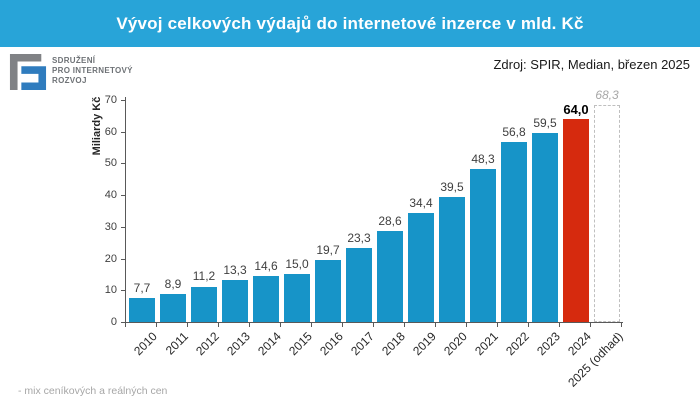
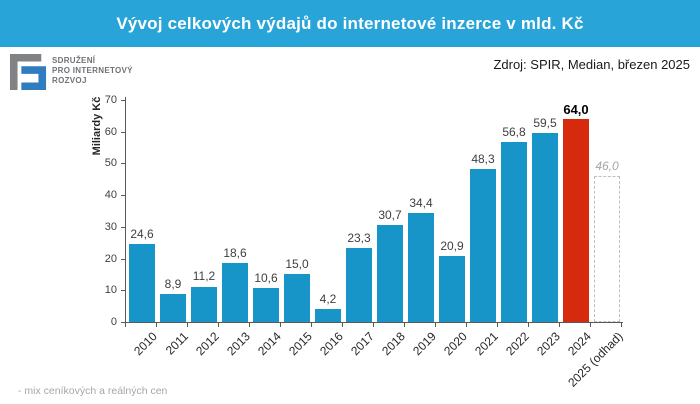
2010: 7,7 -> 24,6
2013: 13,3 -> 18,6
2014: 14,6 -> 10,6
2016: 19,7 -> 4,2
2018: 28,6 -> 30,7
2020: 39,5 -> 20,9
2025 (odhad): 68,3 -> 46,0
